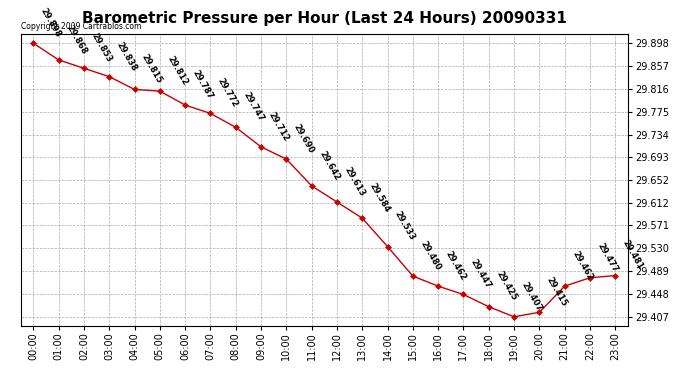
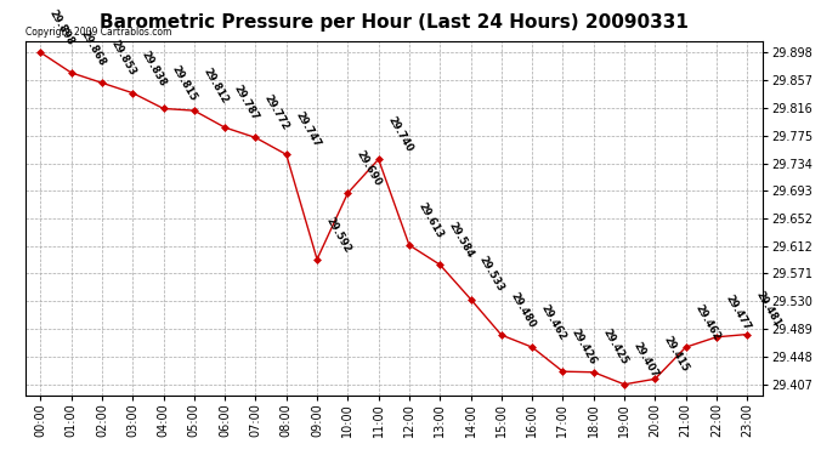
09:00: 29.712 -> 29.592
11:00: 29.642 -> 29.740
17:00: 29.447 -> 29.426
